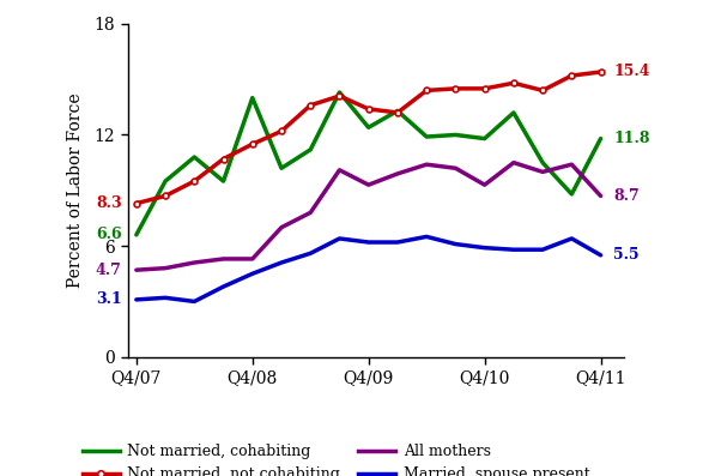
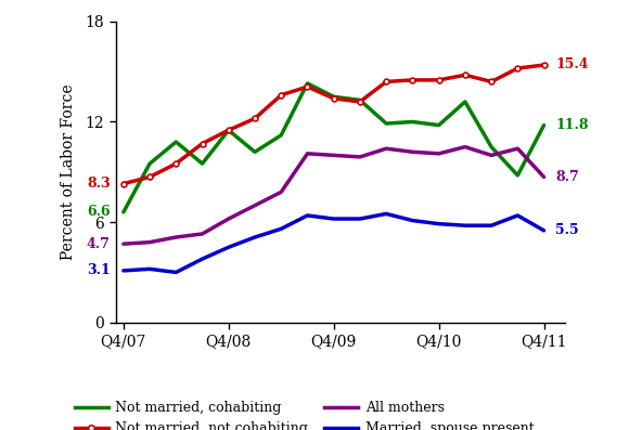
Not married, cohabiting/Q4/08: 14.0 -> 11.5
All mothers/Q4/08: 5.3 -> 6.2
Not married, cohabiting/Q4/09: 12.4 -> 13.5
All mothers/Q4/09: 9.3 -> 10.0
All mothers/Q4/10: 9.3 -> 10.1
